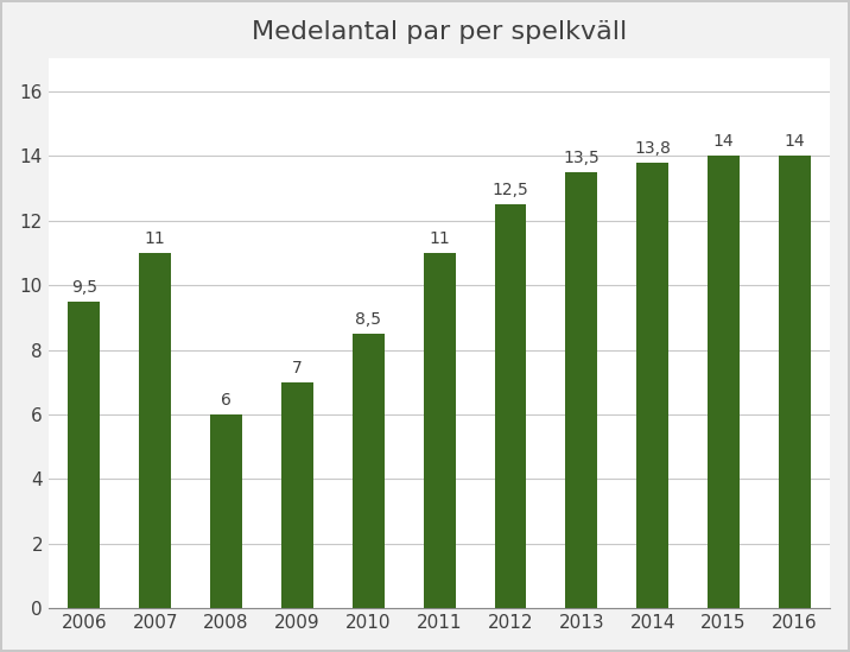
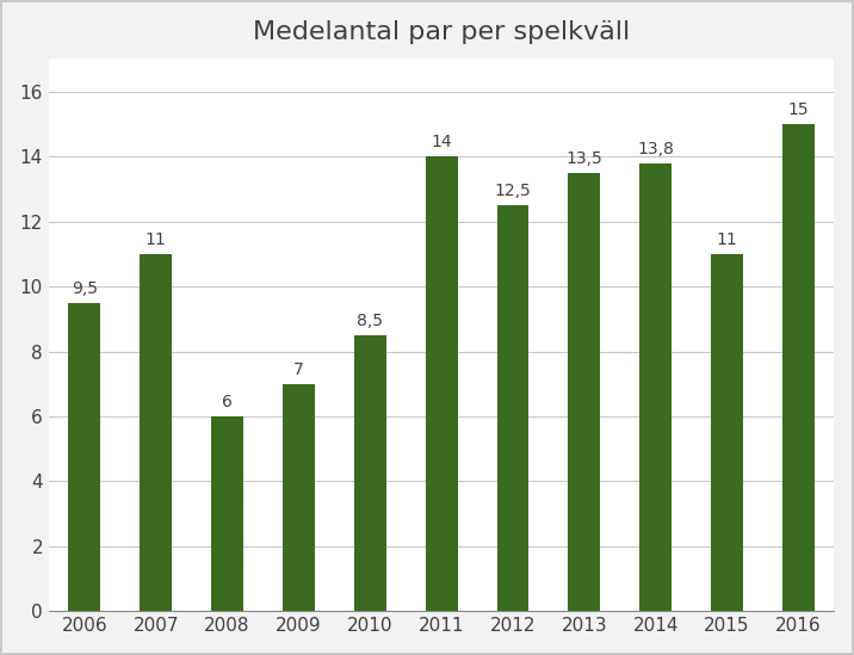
2011: 11 -> 14
2015: 14 -> 11
2016: 14 -> 15
